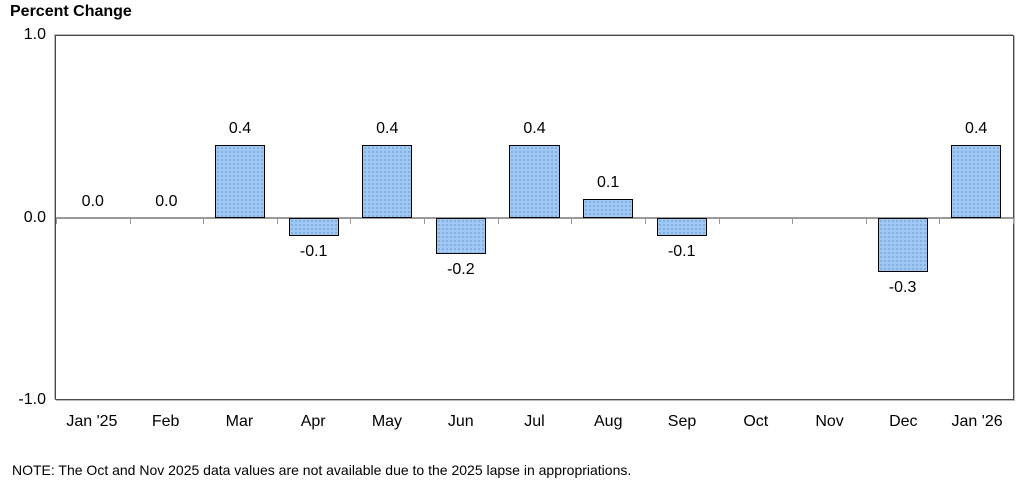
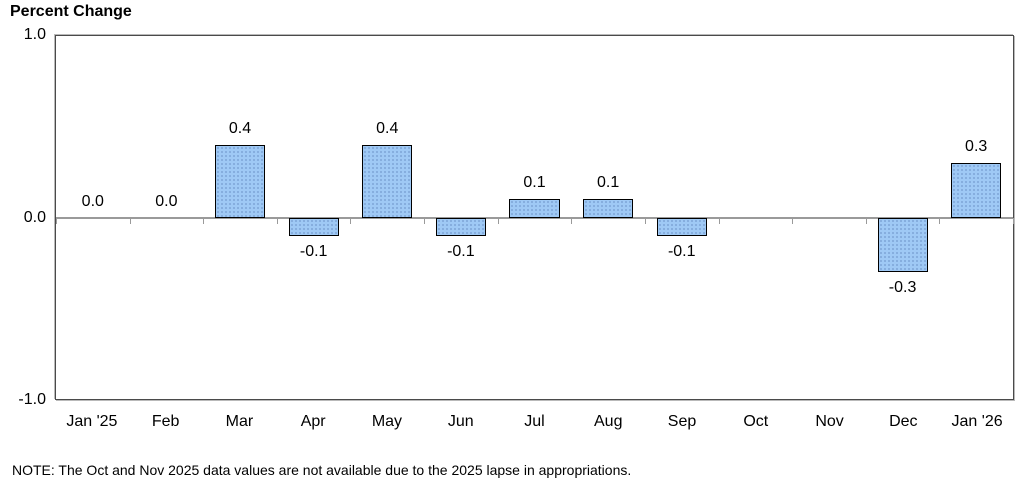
Jun: -0.2 -> -0.1
Jul: 0.4 -> 0.1
Jan '26: 0.4 -> 0.3
